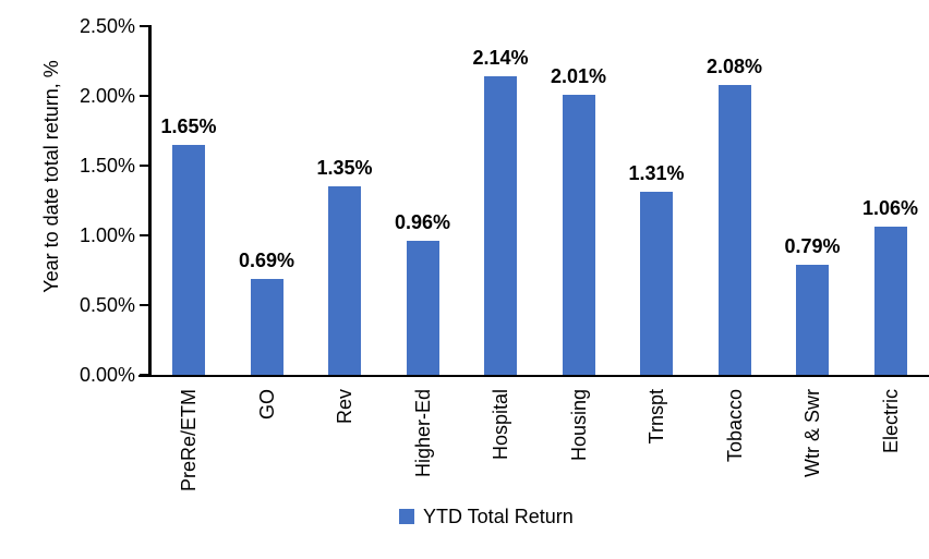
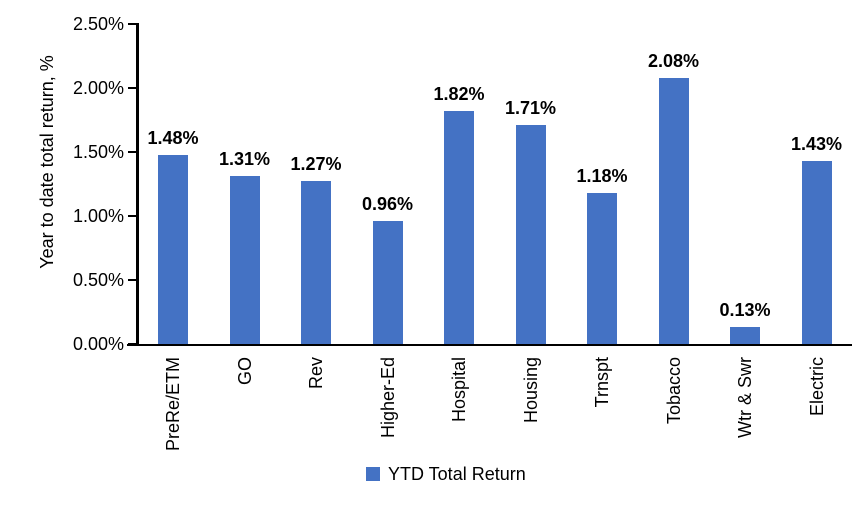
PreRe/ETM: 1.65% -> 1.48%
GO: 0.69% -> 1.31%
Rev: 1.35% -> 1.27%
Hospital: 2.14% -> 1.82%
Housing: 2.01% -> 1.71%
Trnspt: 1.31% -> 1.18%
Wtr & Swr: 0.79% -> 0.13%
Electric: 1.06% -> 1.43%
